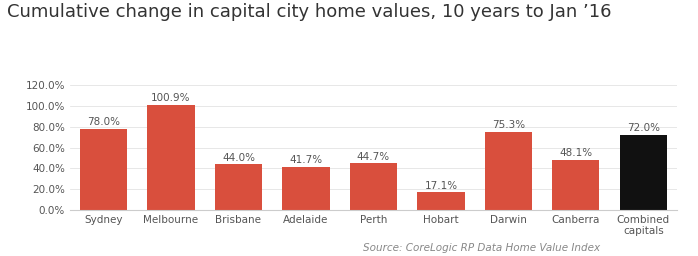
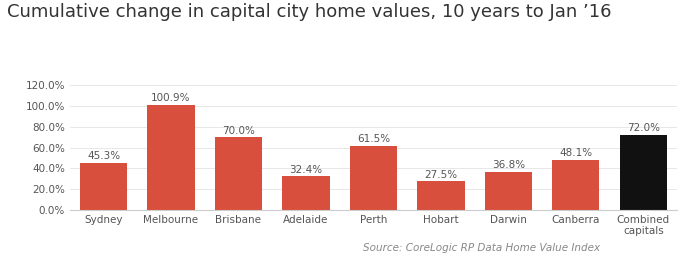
Sydney: 78.0% -> 45.3%
Brisbane: 44.0% -> 70.0%
Adelaide: 41.7% -> 32.4%
Perth: 44.7% -> 61.5%
Hobart: 17.1% -> 27.5%
Darwin: 75.3% -> 36.8%
